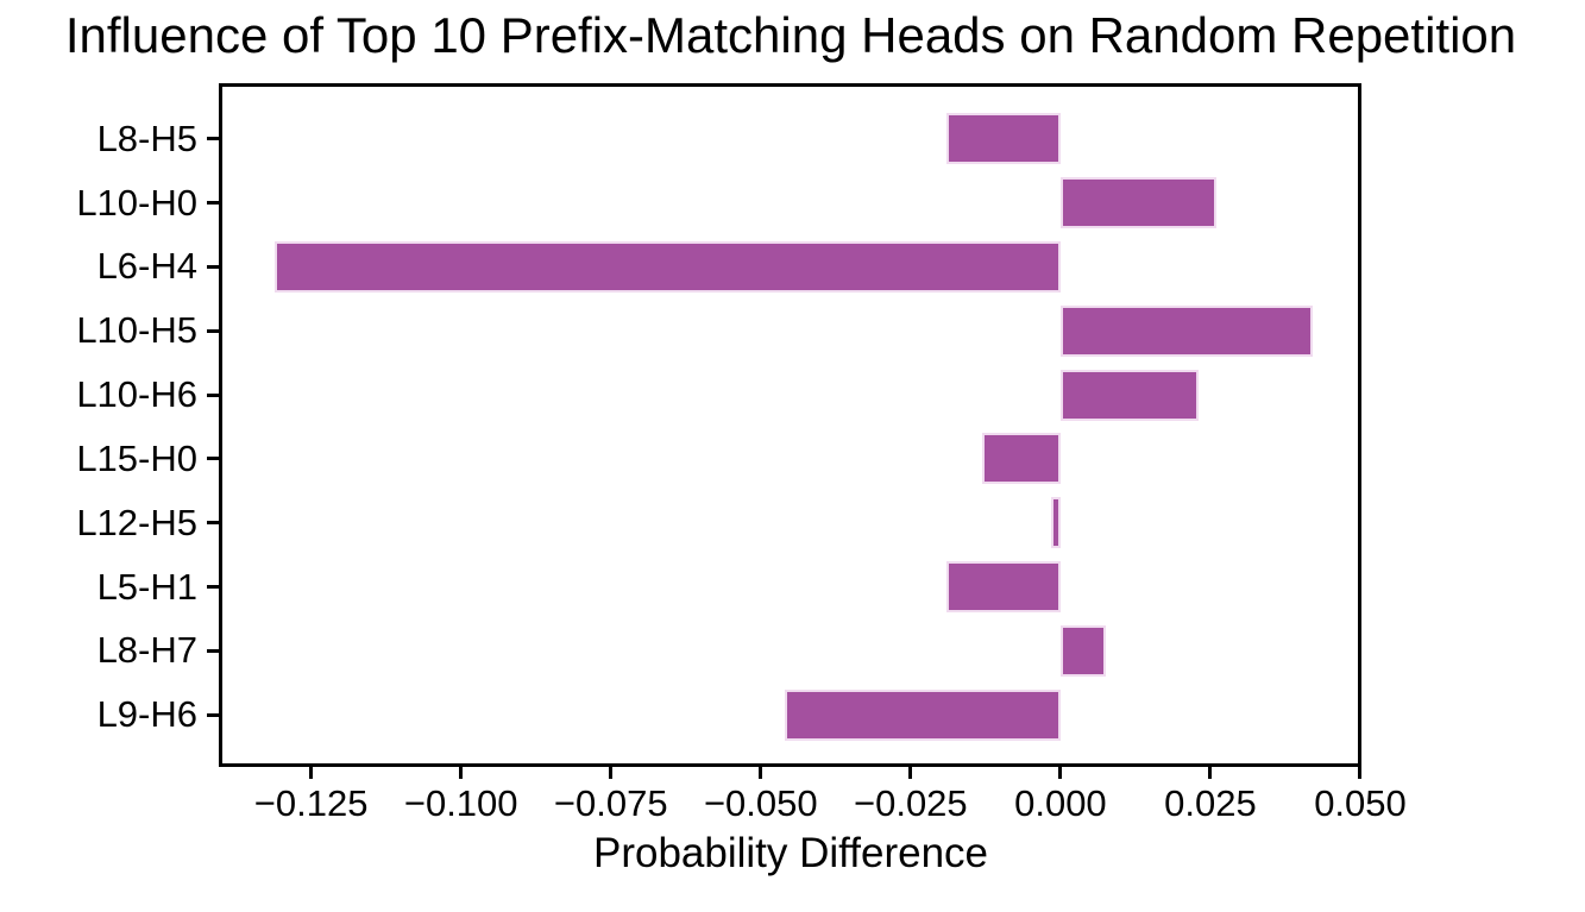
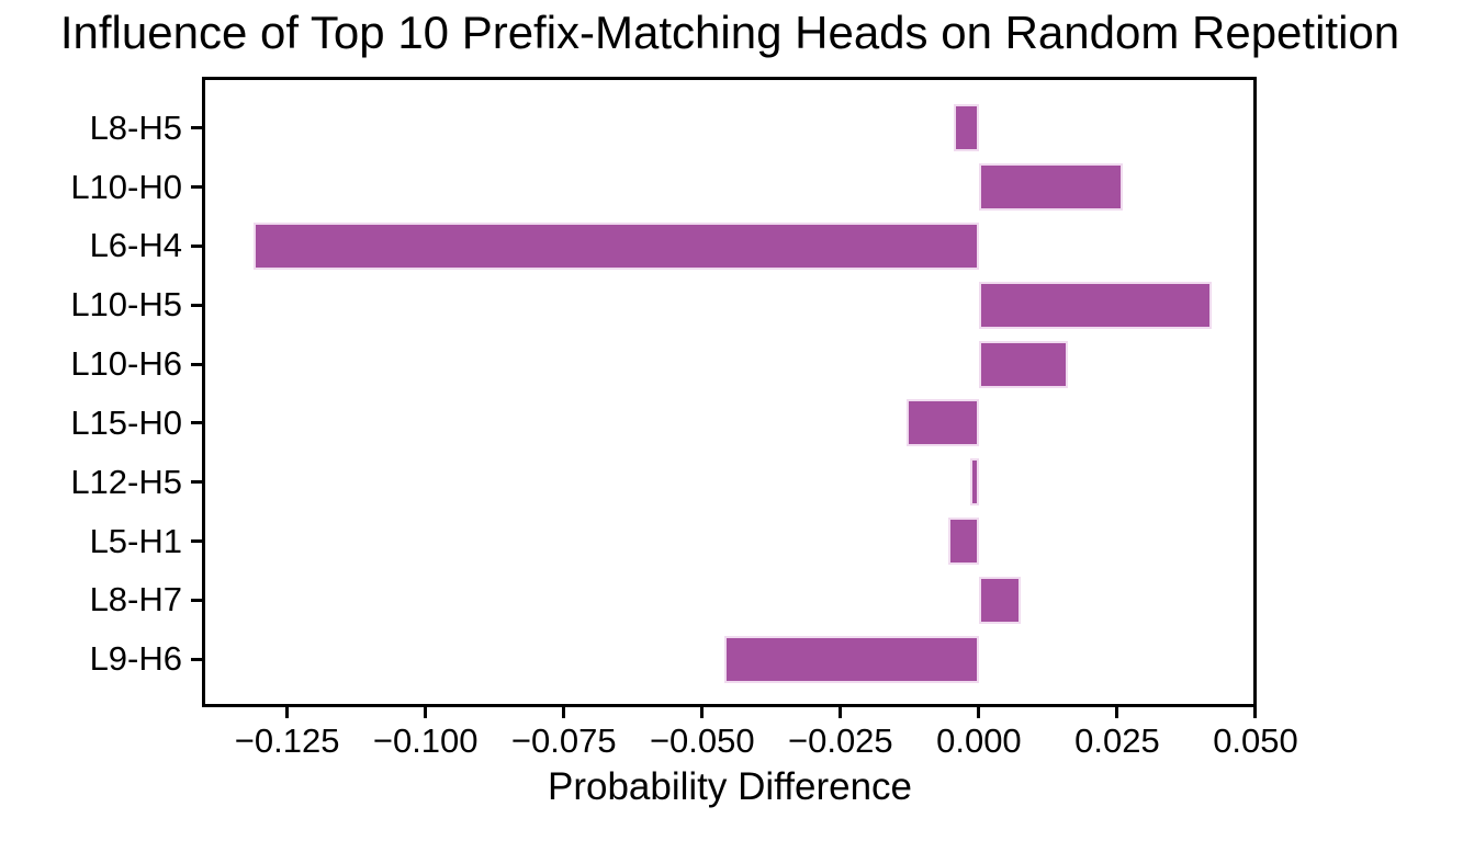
L8-H5: -0.019 -> -0.004
L10-H6: 0.023 -> 0.016
L5-H1: -0.019 -> -0.005
